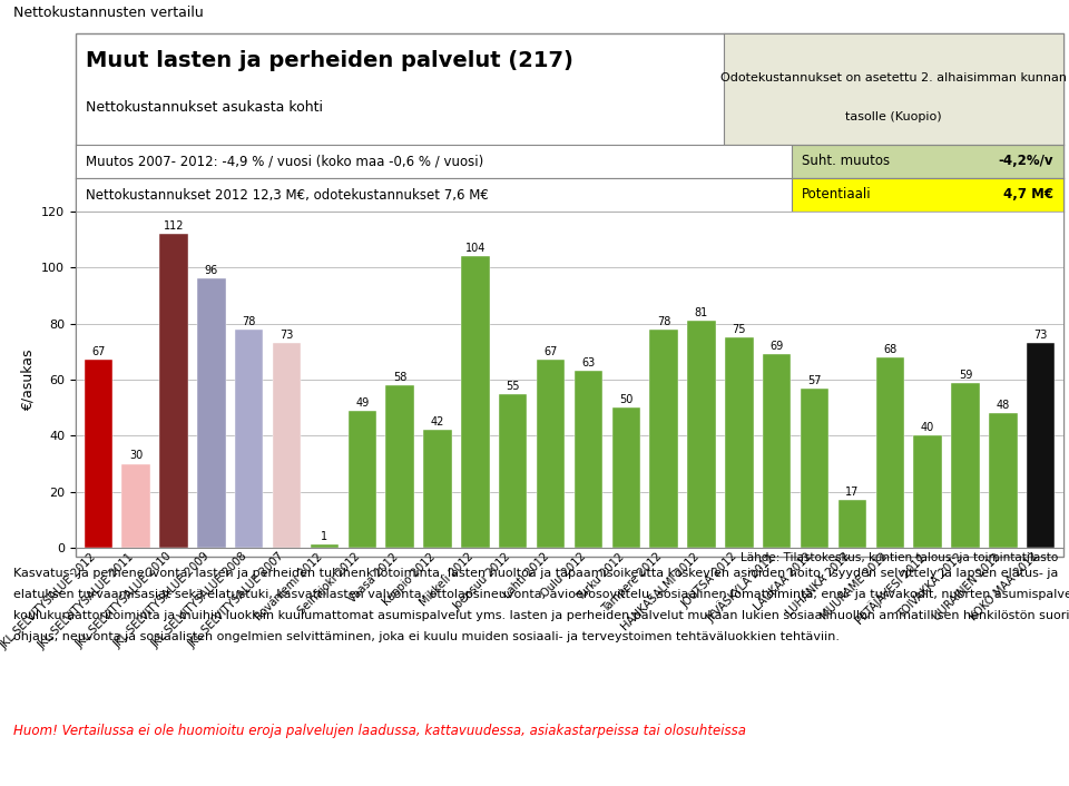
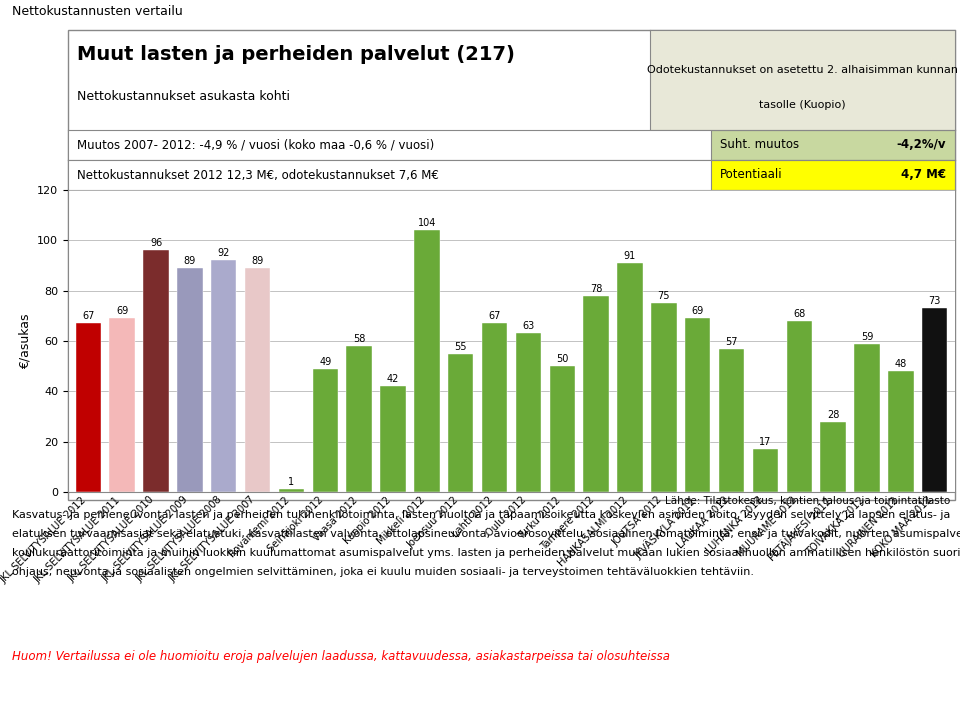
JKL SELVITYSALUE 2011: 30 -> 69
JKL SELVITYSALUE 2010: 112 -> 96
JKL SELVITYSALUE 2009: 96 -> 89
JKL SELVITYSALUE 2008: 78 -> 92
JKL SELVITYSALUE 2007: 73 -> 89
HANKASALMI 2012: 81 -> 91
PETÄJÄVESI 2012: 40 -> 28
